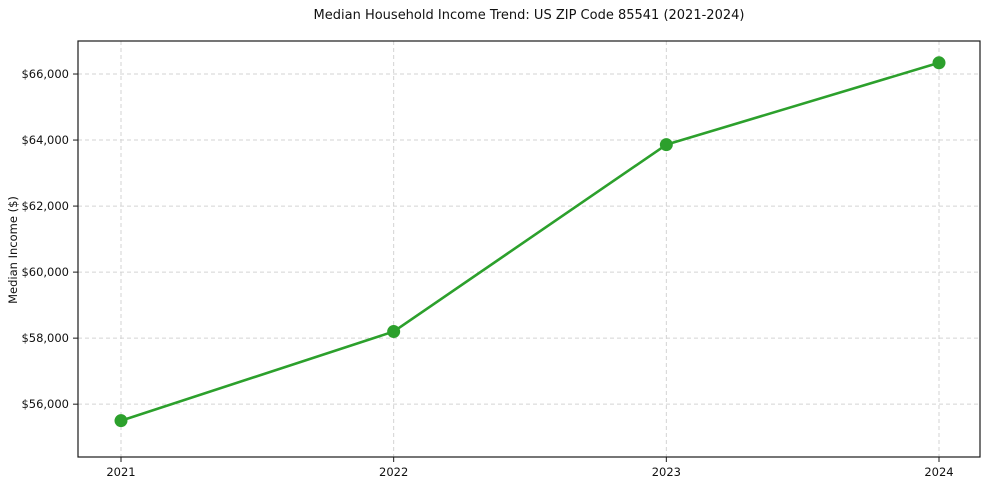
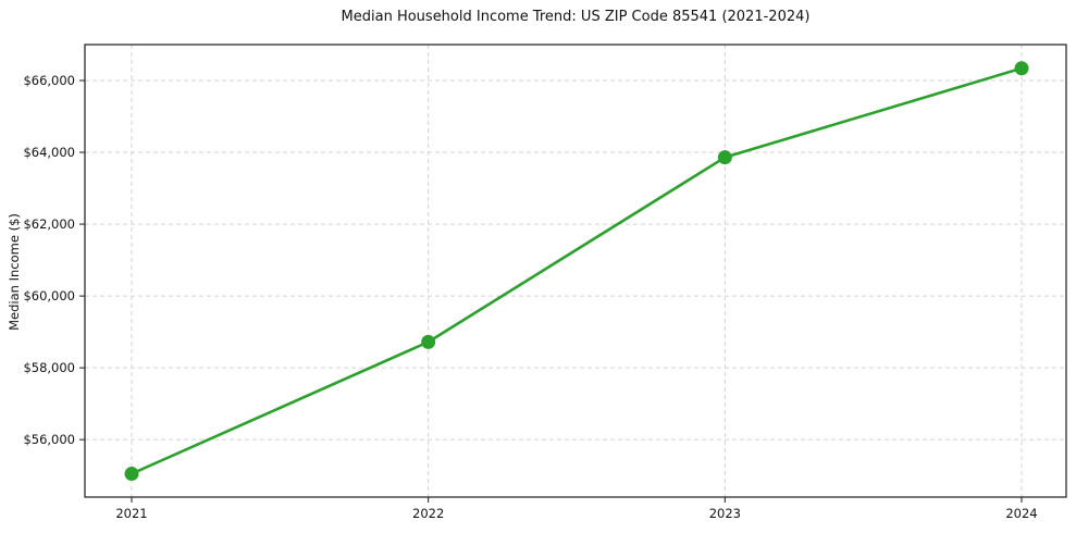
2021: $55500 -> $55000
2022: $58200 -> $58700
